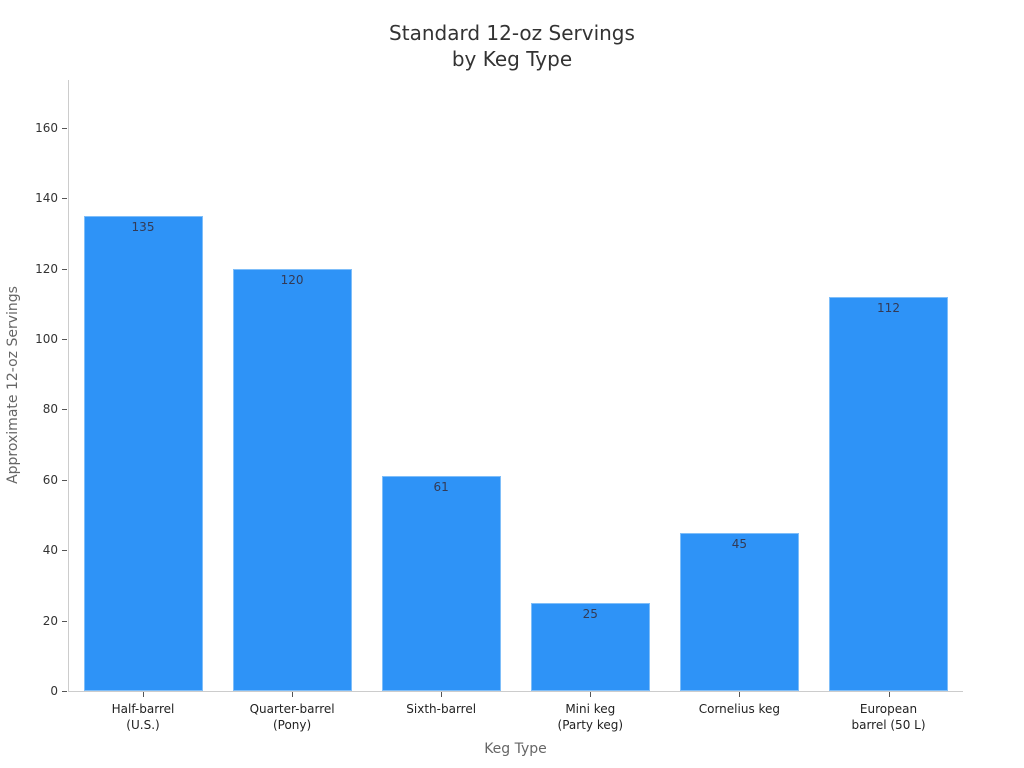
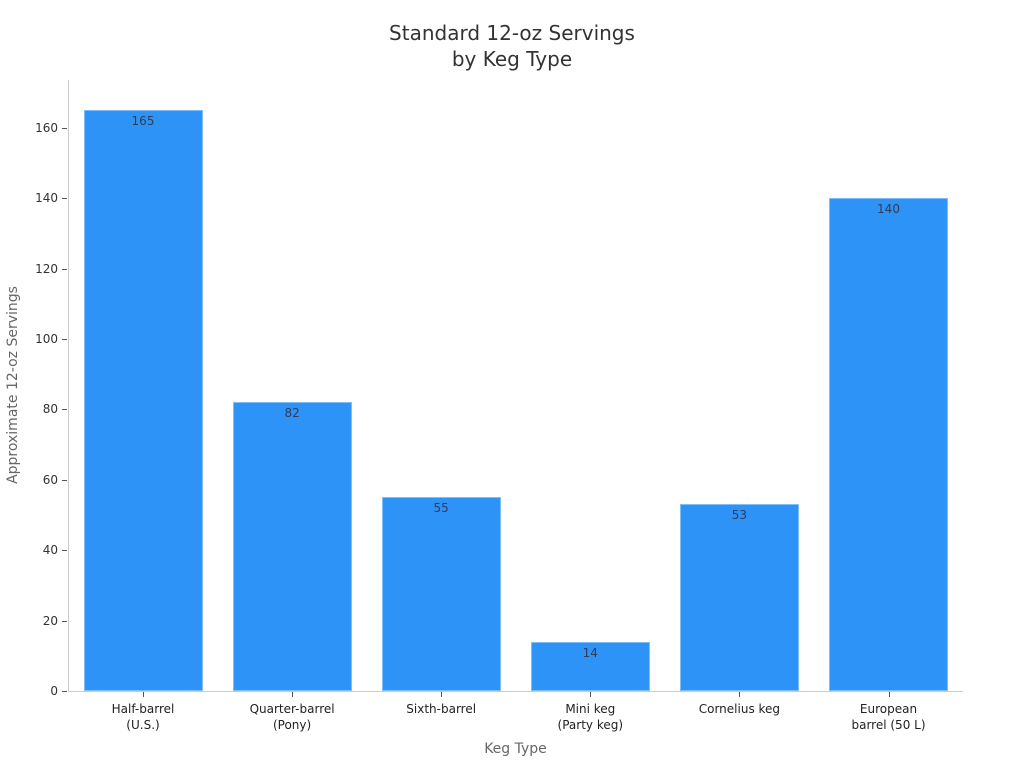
Half-barrel (U.S.): 135 -> 165
Quarter-barrel (Pony): 120 -> 82
Sixth-barrel: 61 -> 55
Mini keg (Party keg): 25 -> 14
Cornelius keg: 45 -> 53
European barrel (50 L): 112 -> 140
